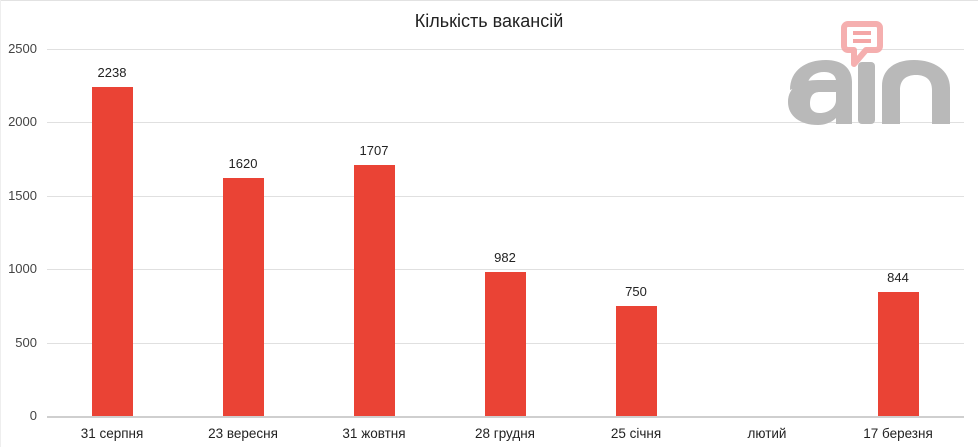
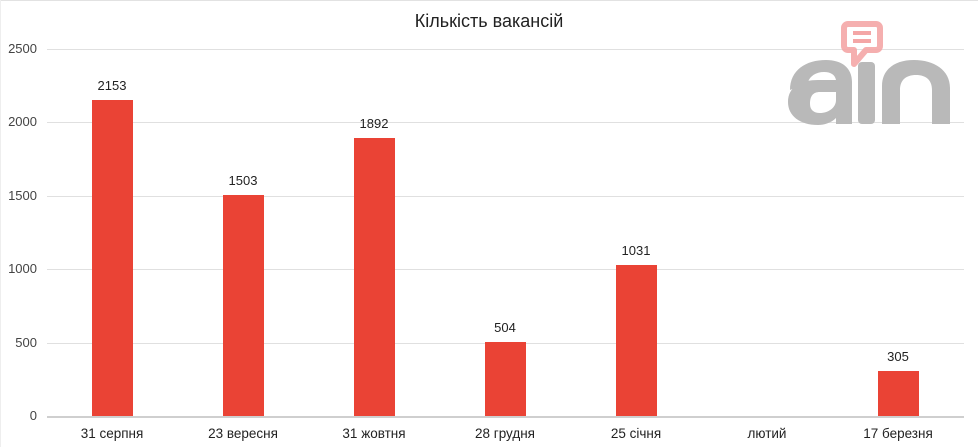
31 серпня: 2238 -> 2153
23 вересня: 1620 -> 1503
31 жовтня: 1707 -> 1892
28 грудня: 982 -> 504
25 січня: 750 -> 1031
17 березня: 844 -> 305
